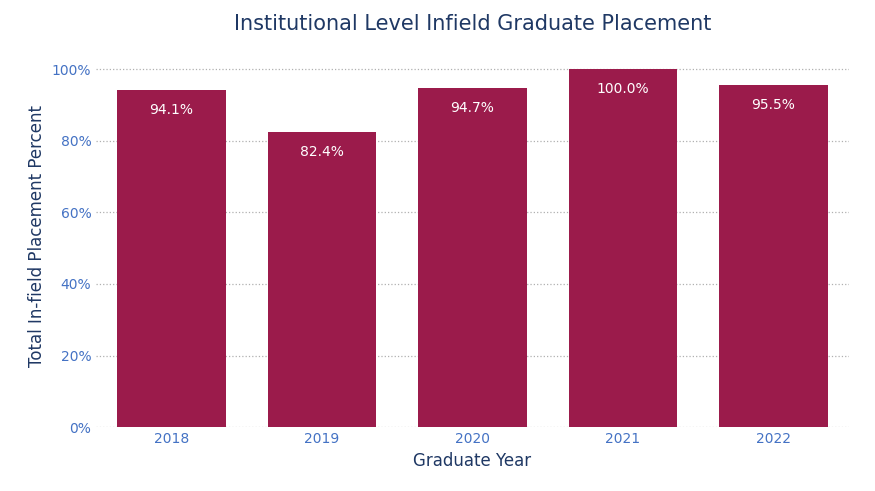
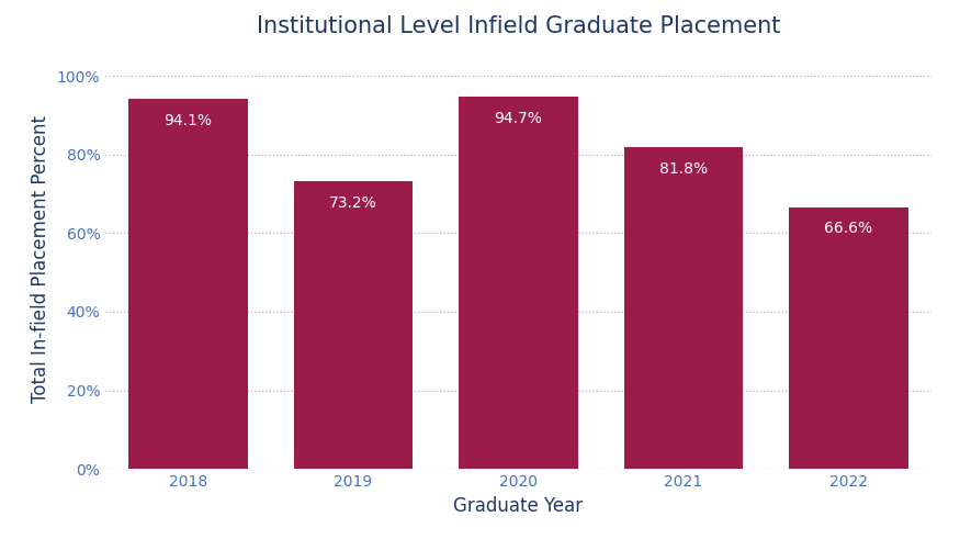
2019: 82.4% -> 73.2%
2021: 100.0% -> 81.8%
2022: 95.5% -> 66.6%
